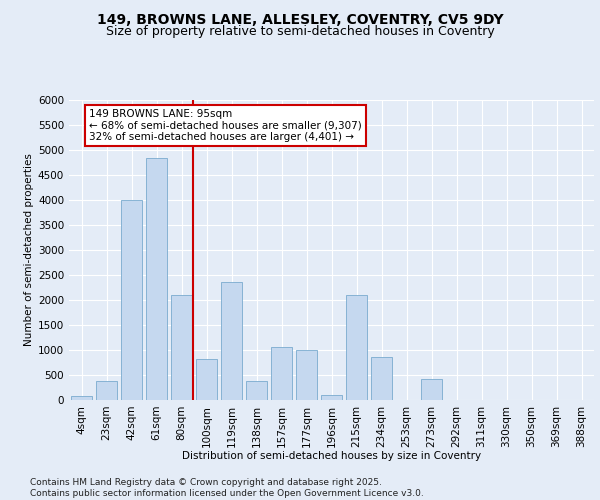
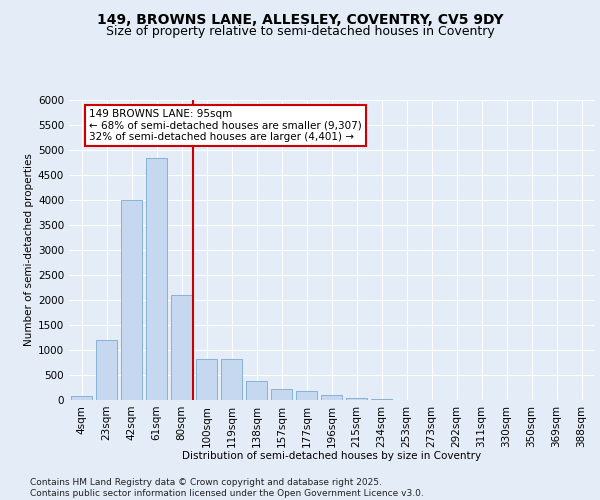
23sqm: 380 -> 1200
119sqm: 2360 -> 820
157sqm: 1060 -> 220
177sqm: 1000 -> 190
215sqm: 2100 -> 40
234sqm: 860 -> 10
273sqm: 420 -> 0
